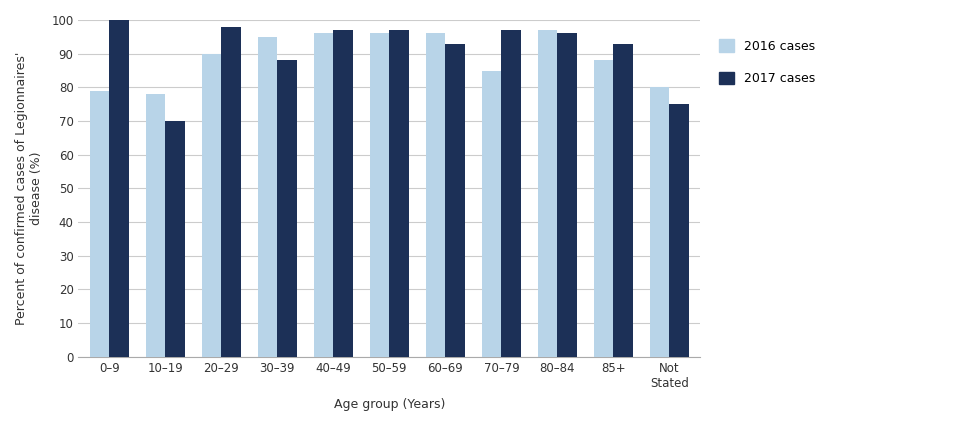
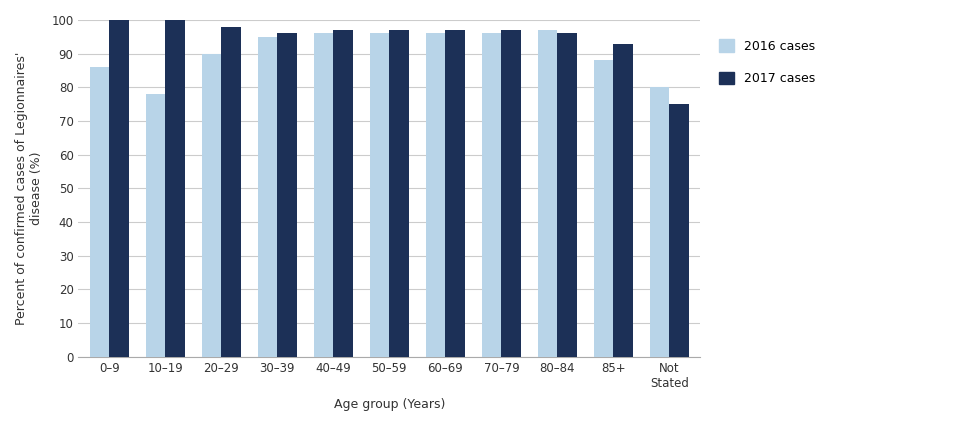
2016 cases/0–9: 79 -> 86
2017 cases/10–19: 70 -> 100
2017 cases/30–39: 88 -> 96
2017 cases/60–69: 93 -> 97
2016 cases/70–79: 85 -> 96
